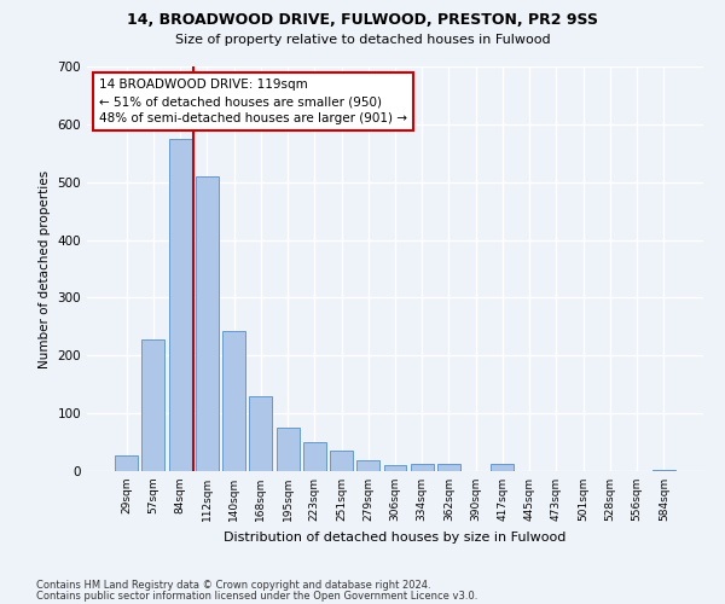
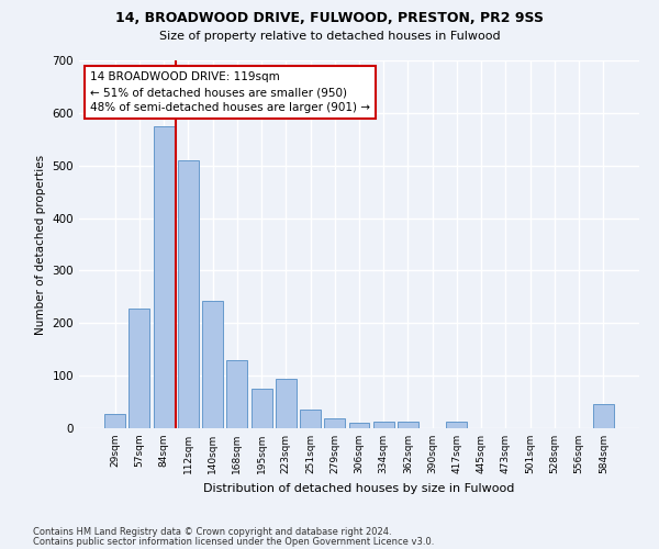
223sqm: 50 -> 95
584sqm: 2 -> 45
